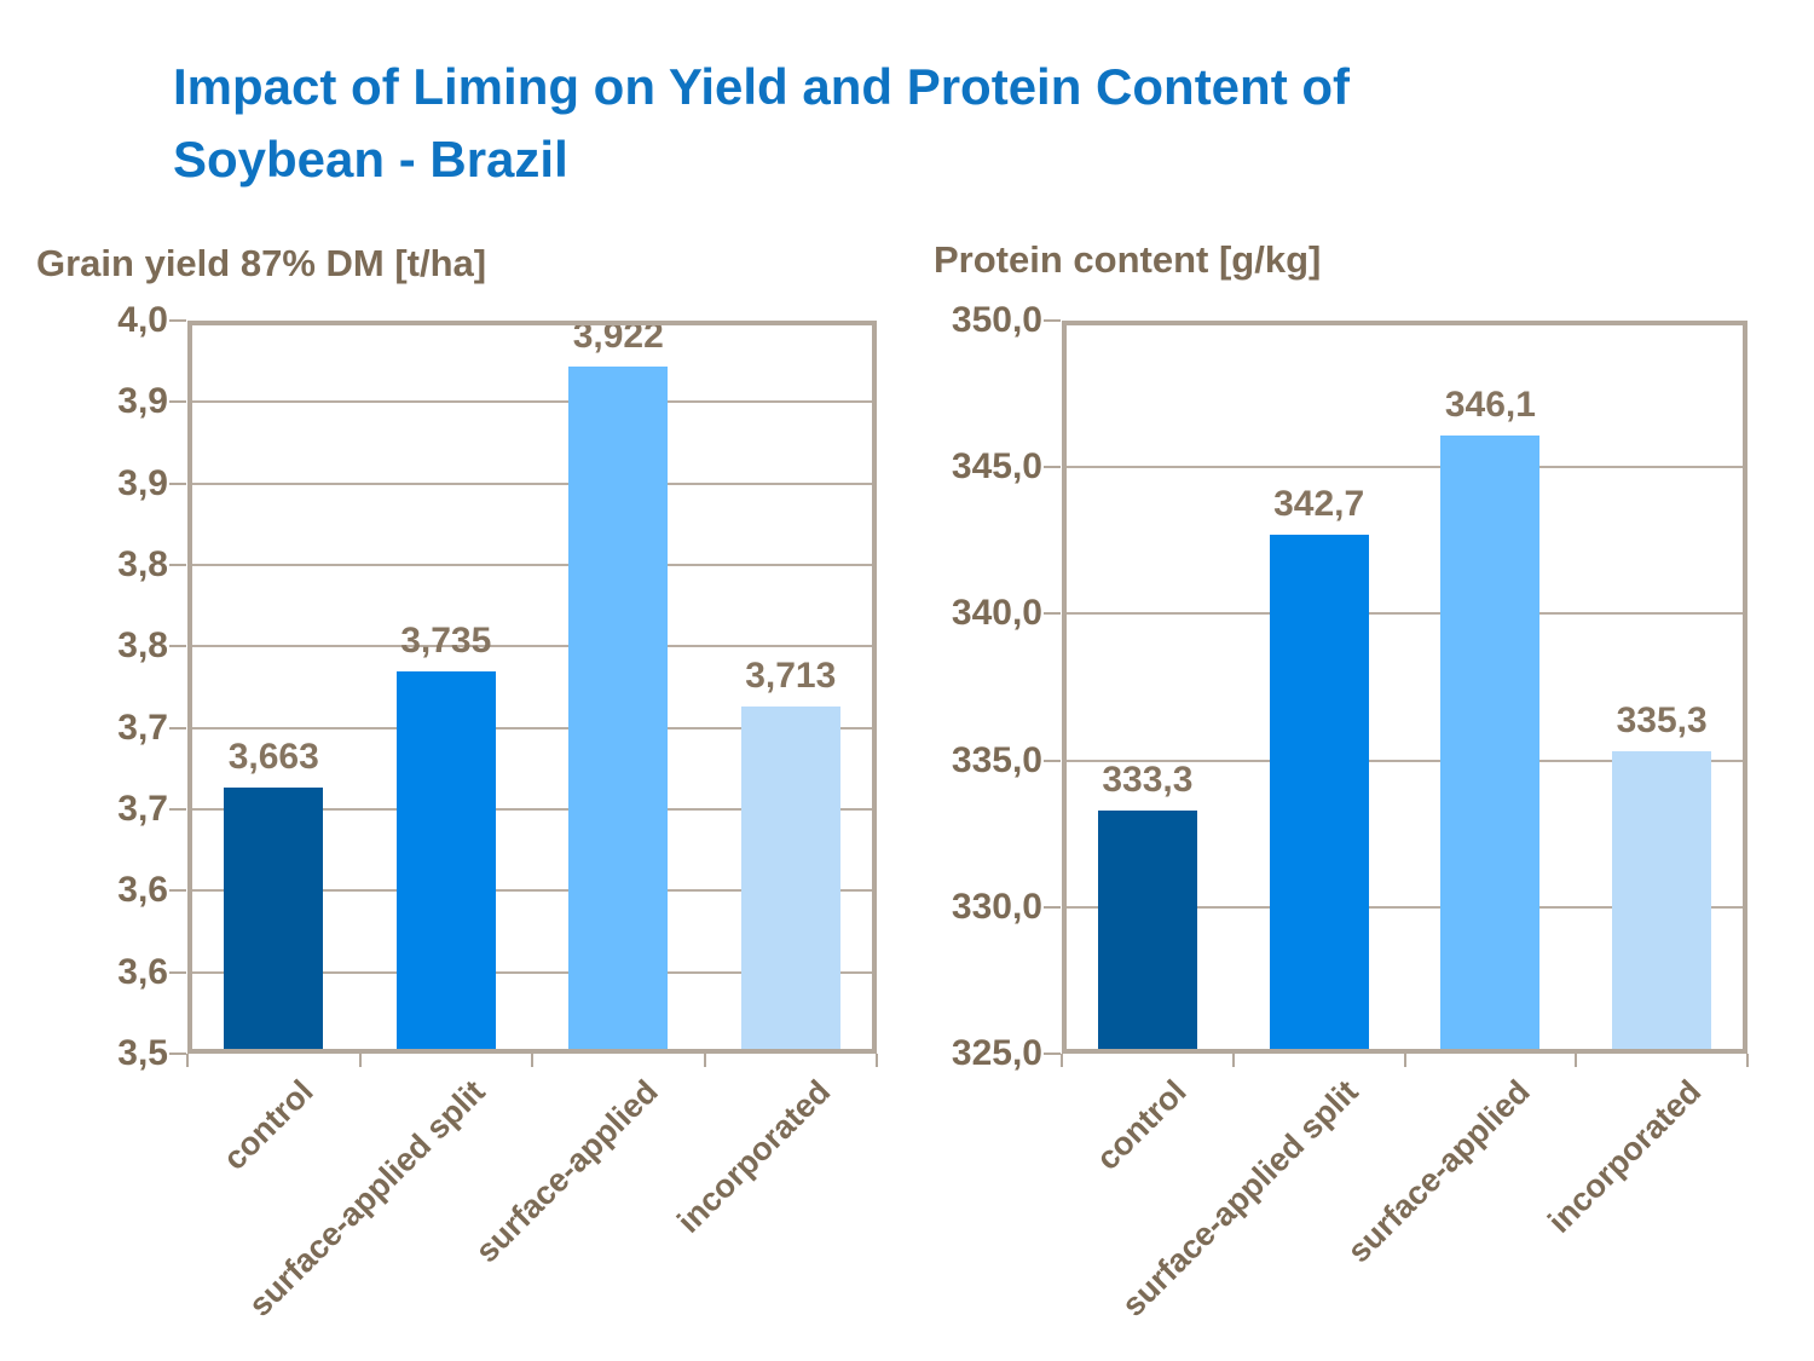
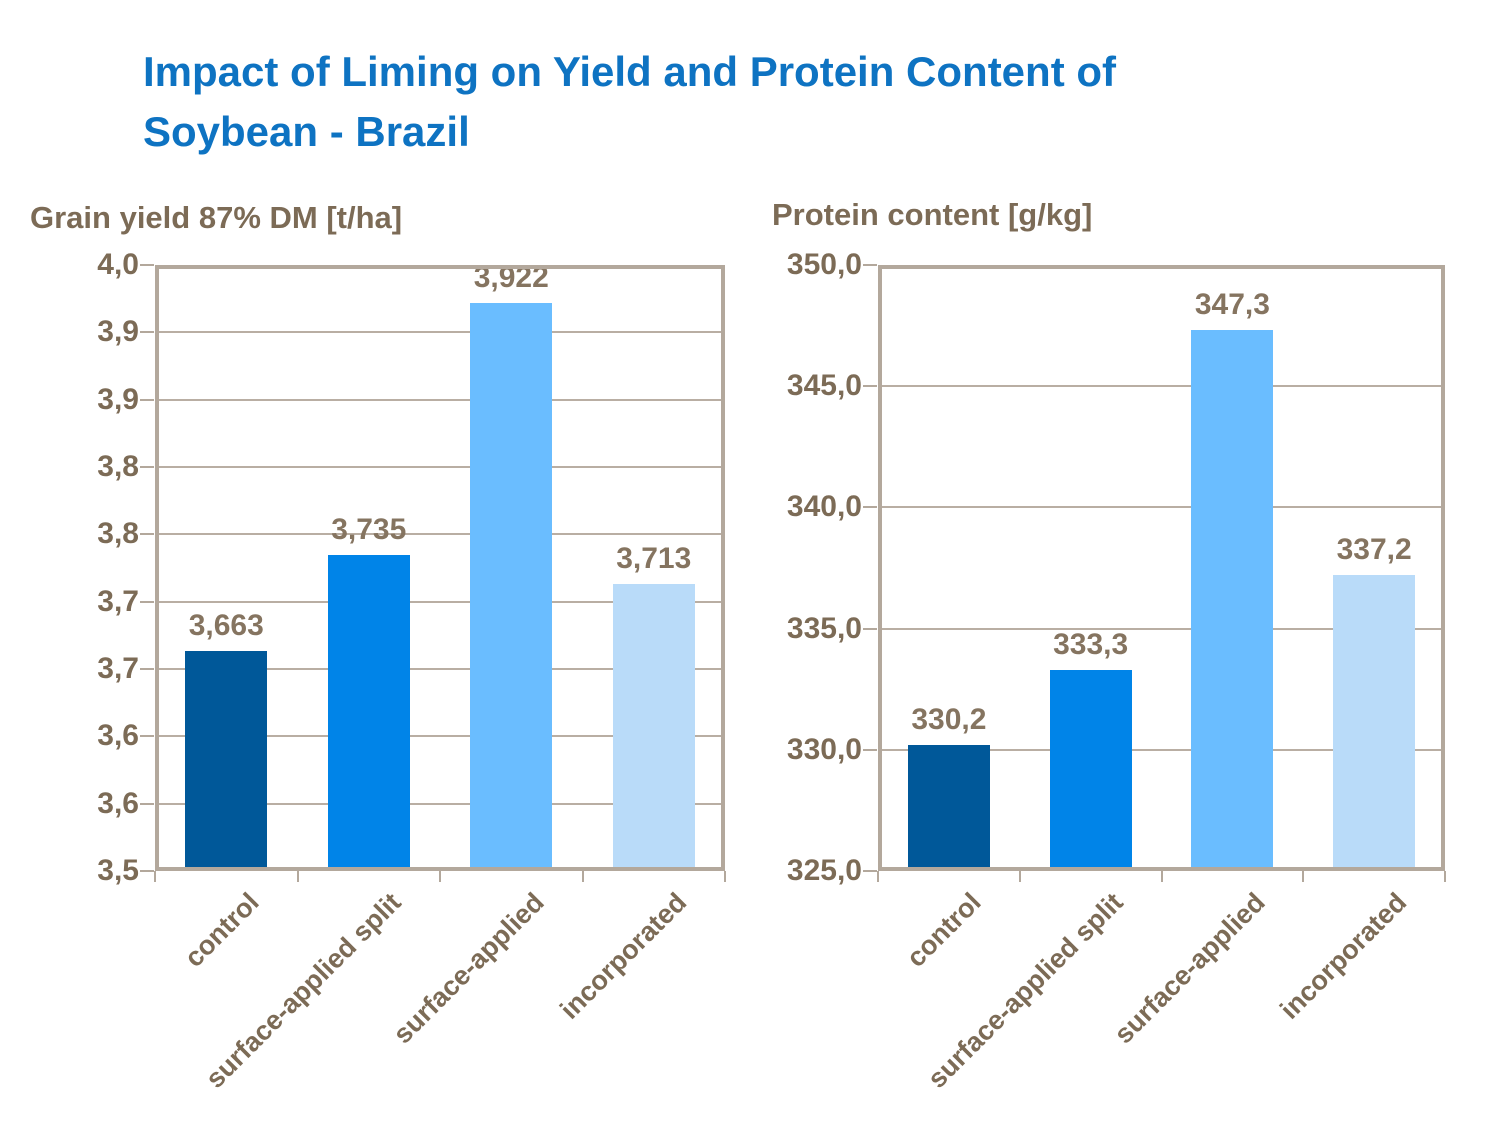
Protein content [g/kg]/control: 333,3 -> 330,2
Protein content [g/kg]/surface-applied split: 342,7 -> 333,3
Protein content [g/kg]/surface-applied: 346,1 -> 347,3
Protein content [g/kg]/incorporated: 335,3 -> 337,2
